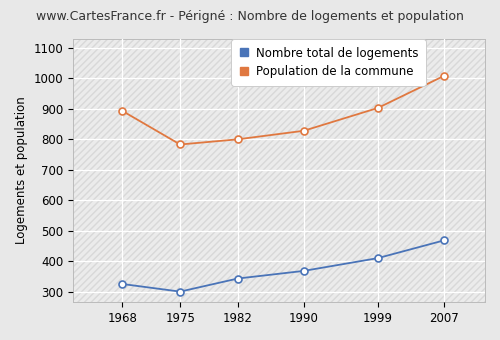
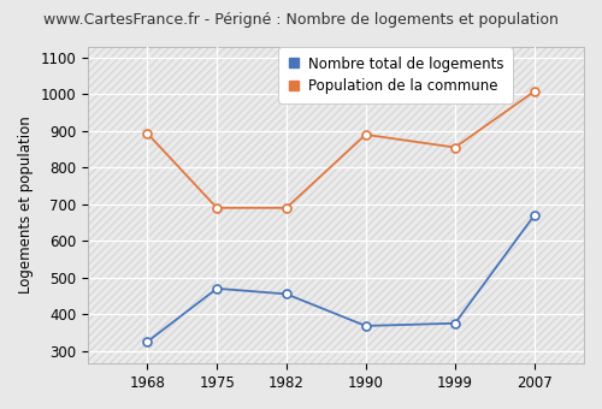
Nombre total de logements/1975: 300 -> 470
Population de la commune/1975: 783 -> 690
Nombre total de logements/1982: 343 -> 455
Population de la commune/1982: 800 -> 690
Population de la commune/1990: 828 -> 890
Nombre total de logements/1999: 410 -> 375
Population de la commune/1999: 903 -> 855
Nombre total de logements/2007: 468 -> 670
